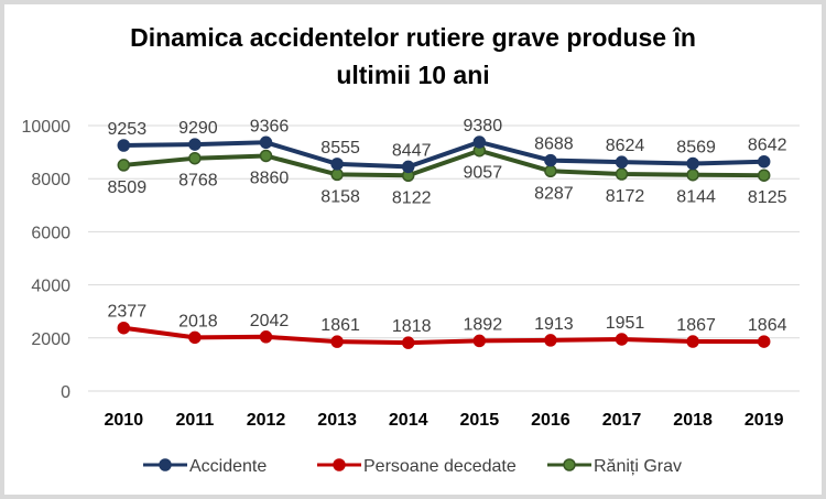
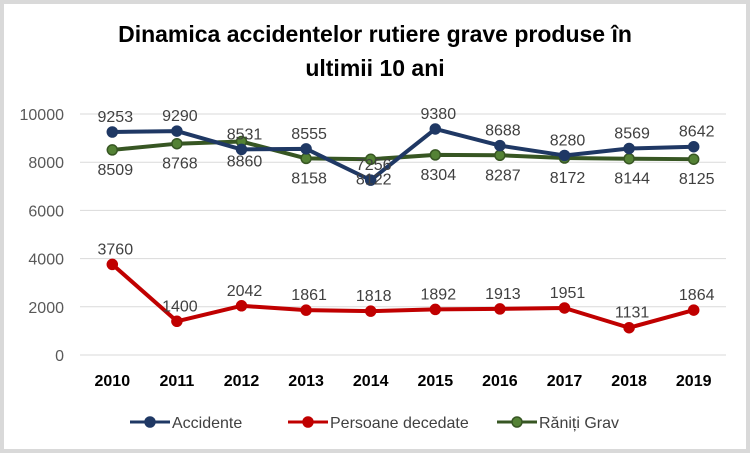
Persoane decedate/2010: 2377 -> 3760
Persoane decedate/2011: 2018 -> 1400
Accidente/2012: 9366 -> 8531
Accidente/2014: 8447 -> 7256
Răniți Grav/2015: 9057 -> 8304
Accidente/2017: 8624 -> 8280
Persoane decedate/2018: 1867 -> 1131
